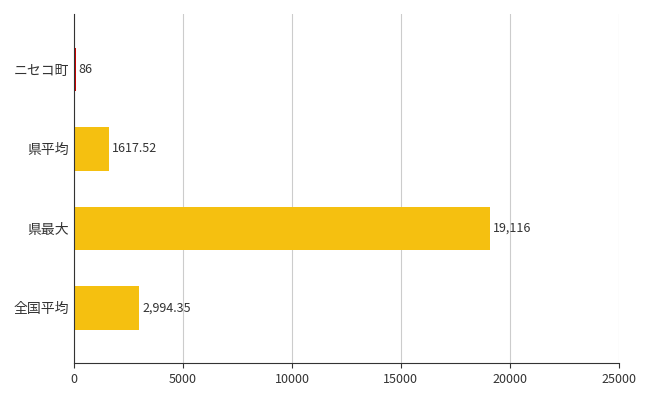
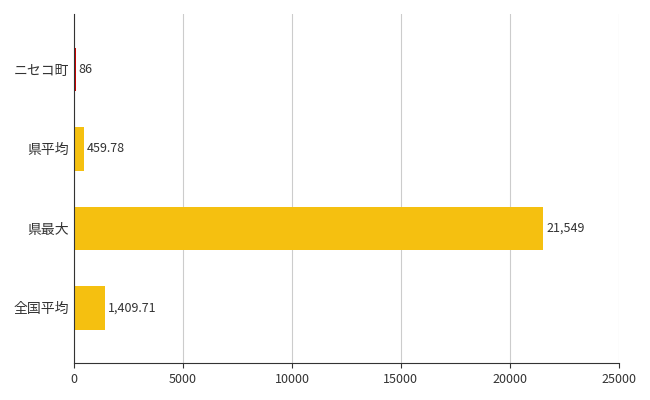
県平均: 1617.52 -> 459.78
県最大: 19,116 -> 21,549
全国平均: 2,994.35 -> 1,409.71
